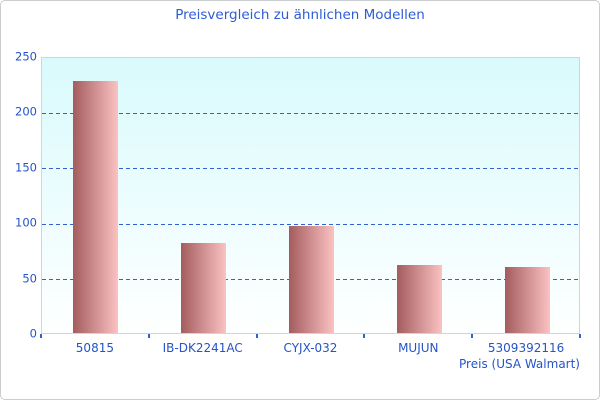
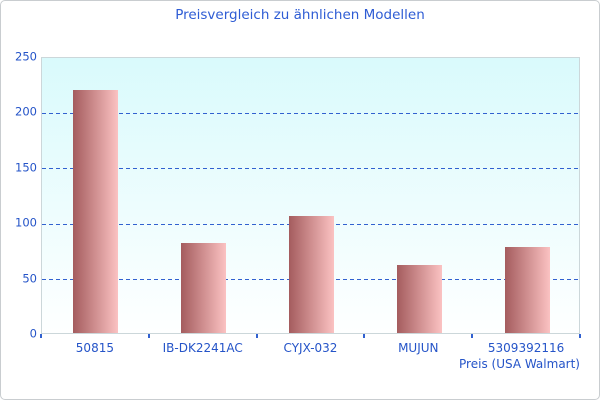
50815: 227 -> 219
CYJX-032: 97 -> 106
5309392116: 60 -> 78
